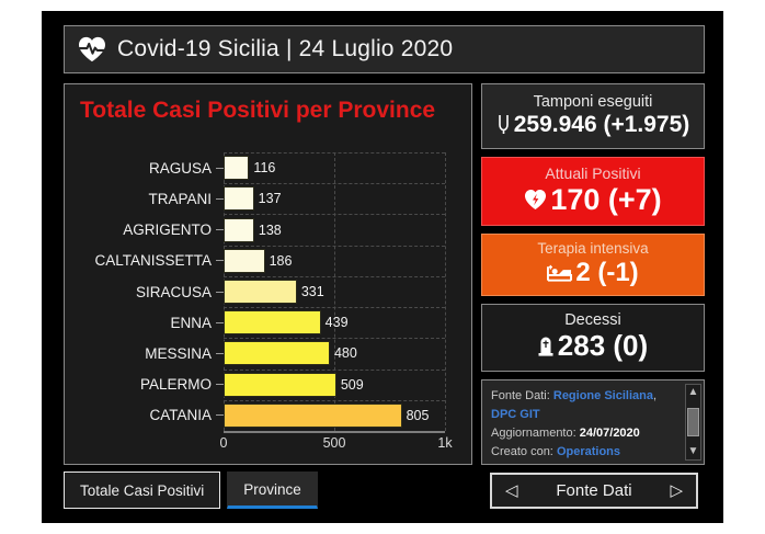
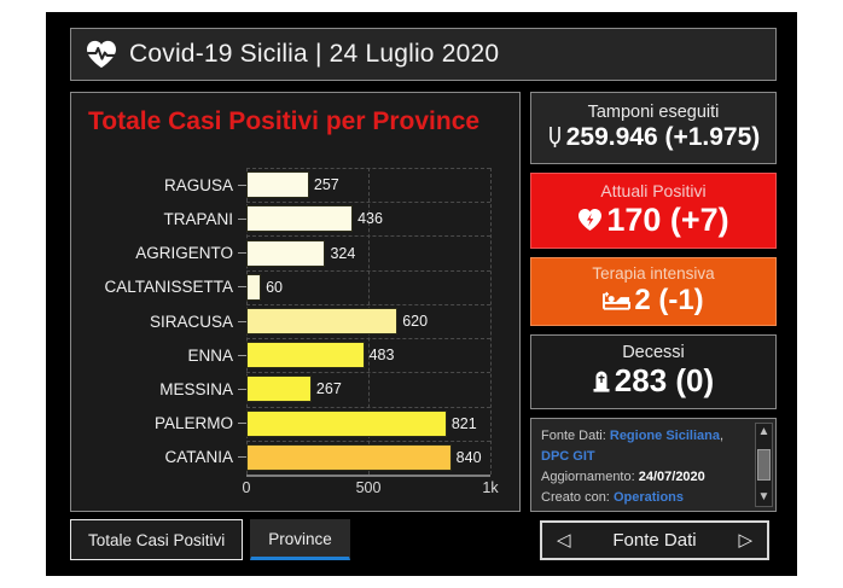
RAGUSA: 116 -> 257
TRAPANI: 137 -> 436
AGRIGENTO: 138 -> 324
CALTANISSETTA: 186 -> 60
SIRACUSA: 331 -> 620
ENNA: 439 -> 483
MESSINA: 480 -> 267
PALERMO: 509 -> 821
CATANIA: 805 -> 840
